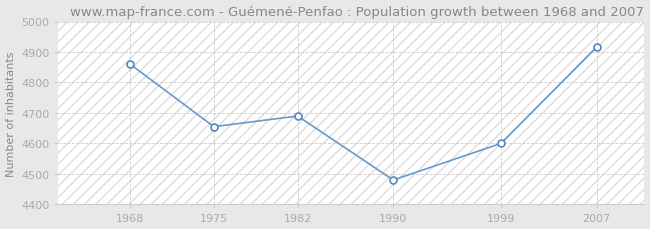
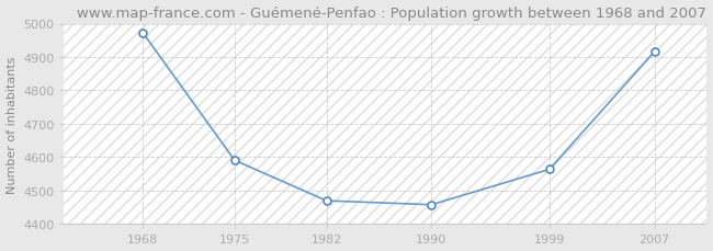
1968: 4860 -> 4973
1975: 4655 -> 4591
1982: 4690 -> 4470
1990: 4480 -> 4458
1999: 4600 -> 4564
